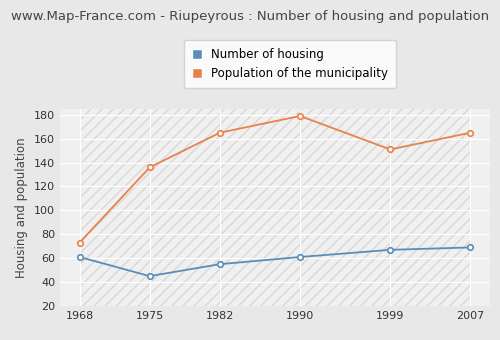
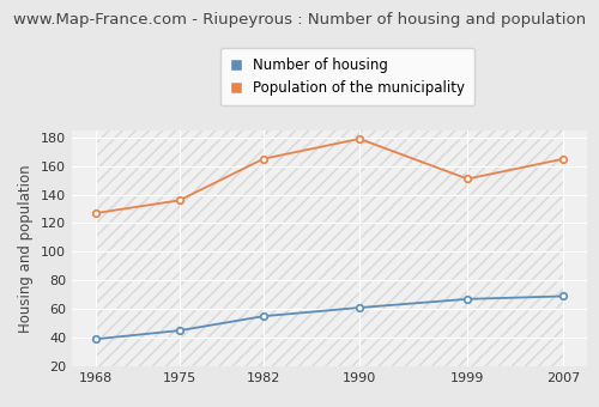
Number of housing/1968: 61 -> 39
Population of the municipality/1968: 73 -> 127
